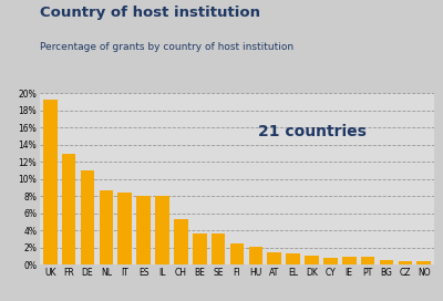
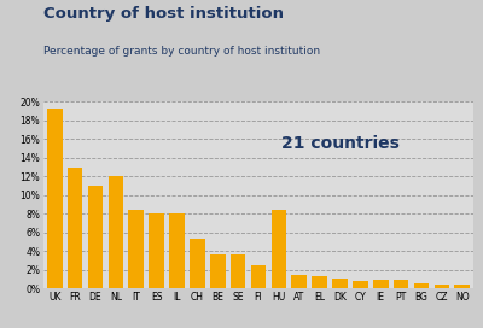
NL: 8.7% -> 12.0%
HU: 2.1% -> 8.4%
